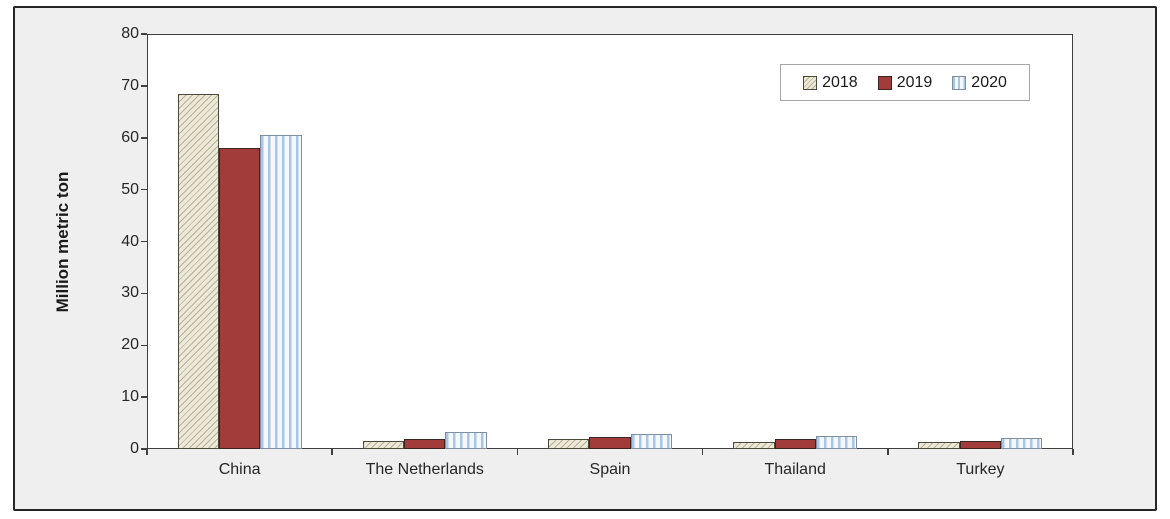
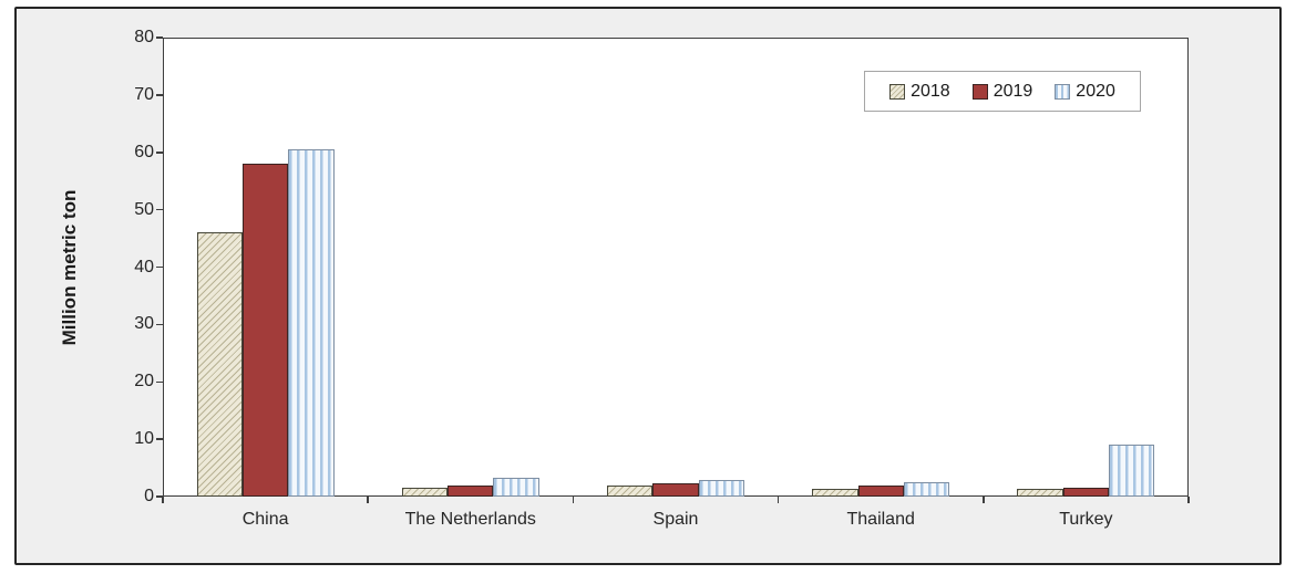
2018/China: 68 -> 46
2020/Turkey: 2 -> 9
